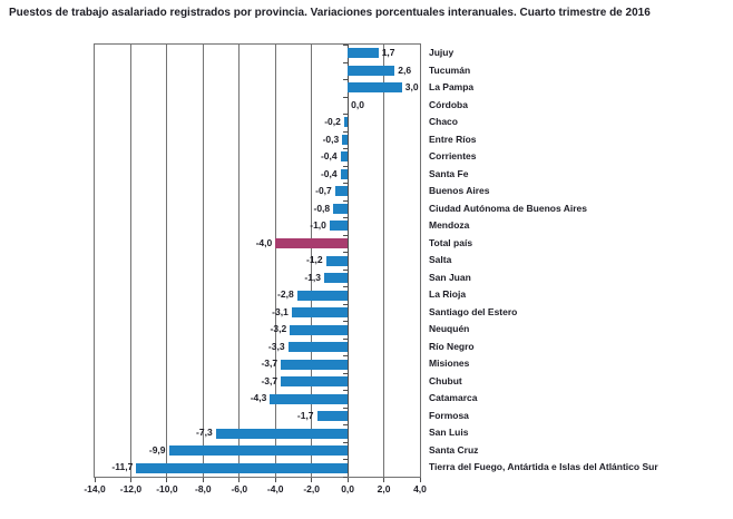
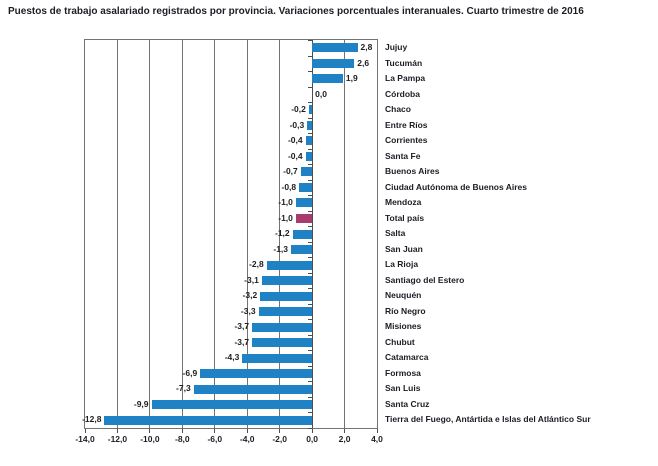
Jujuy: 1,7 -> 2,8
La Pampa: 3,0 -> 1,9
Total país: -4,0 -> -1,0
Formosa: -1,7 -> -6,9
Tierra del Fuego, Antártida e Islas del Atlántico Sur: -11,7 -> -12,8
